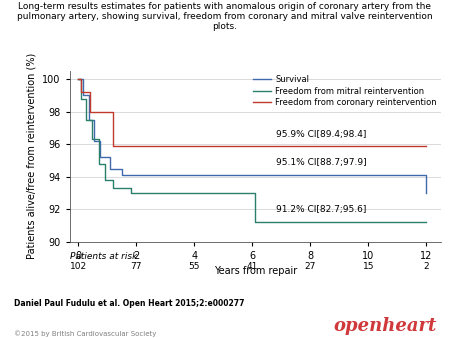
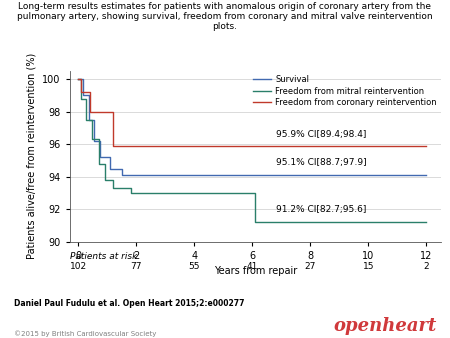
Survival/12: 93.0 -> 94.1
